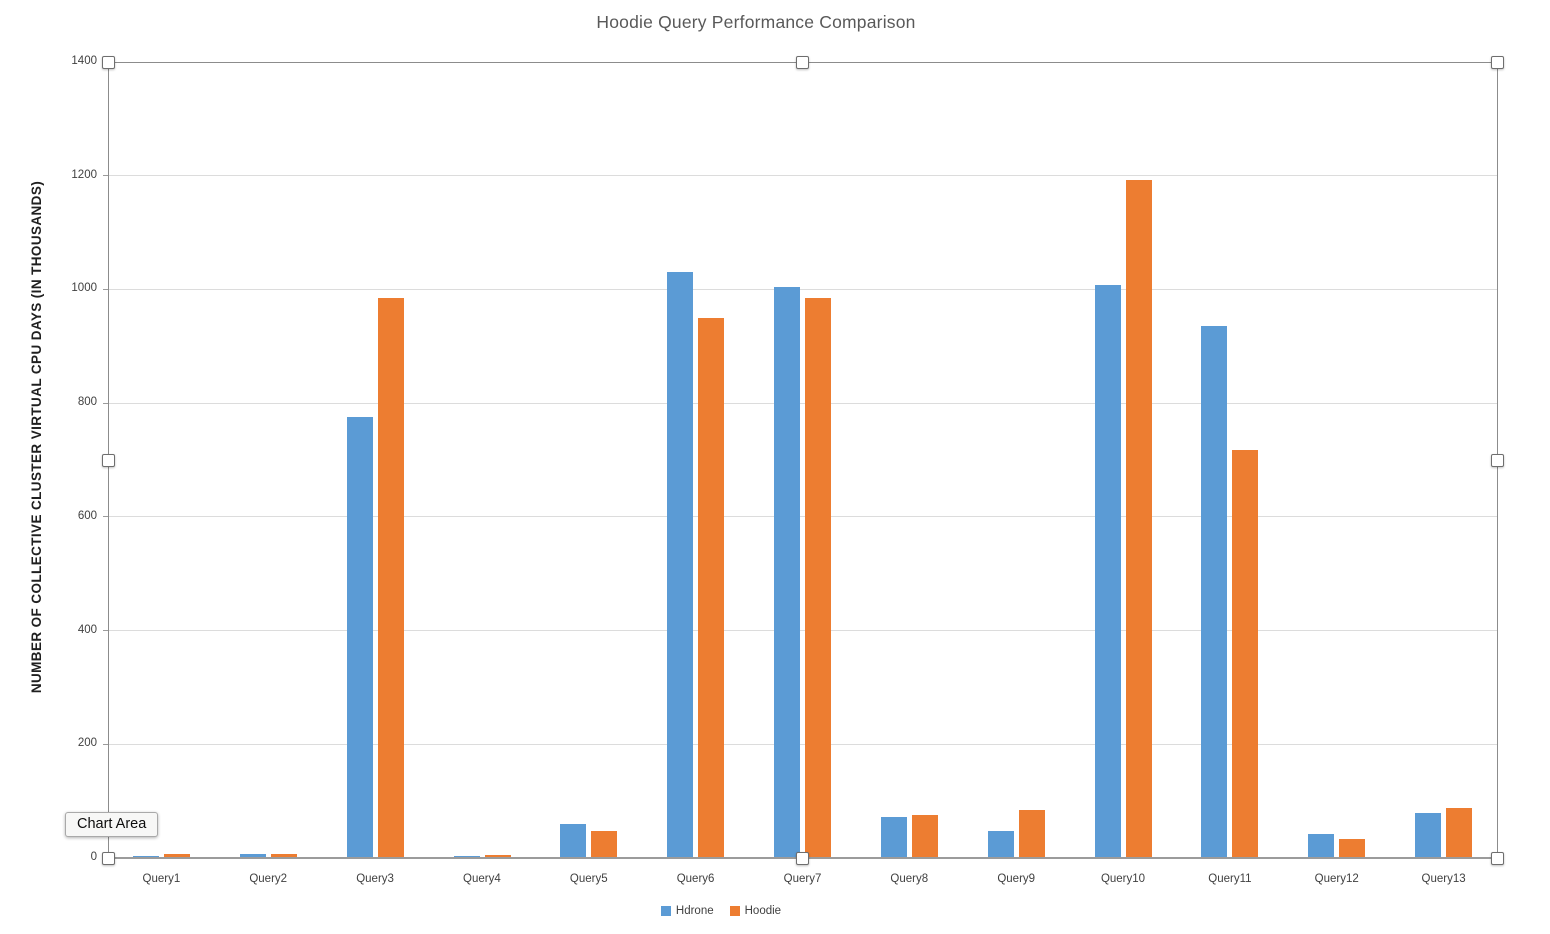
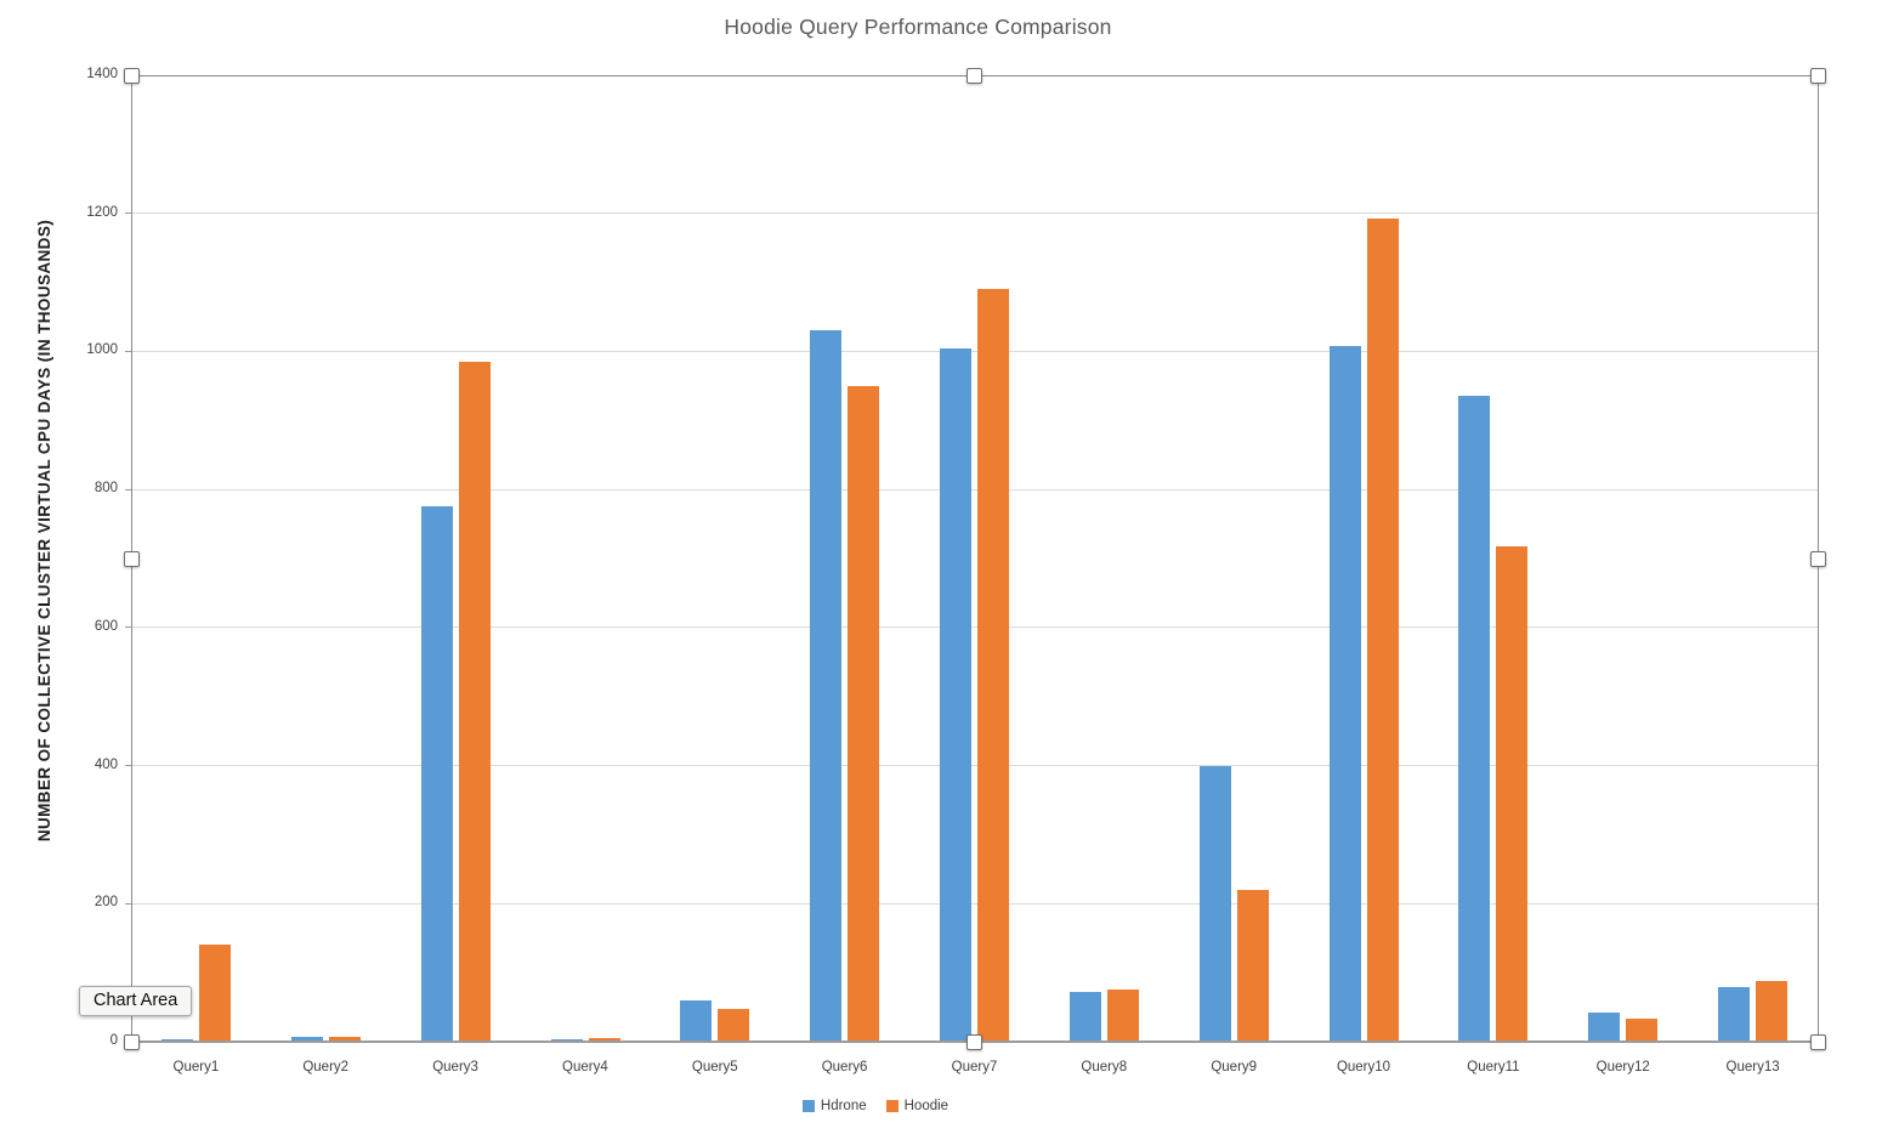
Hoodie/Query1: 10 -> 140
Hoodie/Query7: 980 -> 1090
Hdrone/Query9: 50 -> 400
Hoodie/Query9: 80 -> 220
